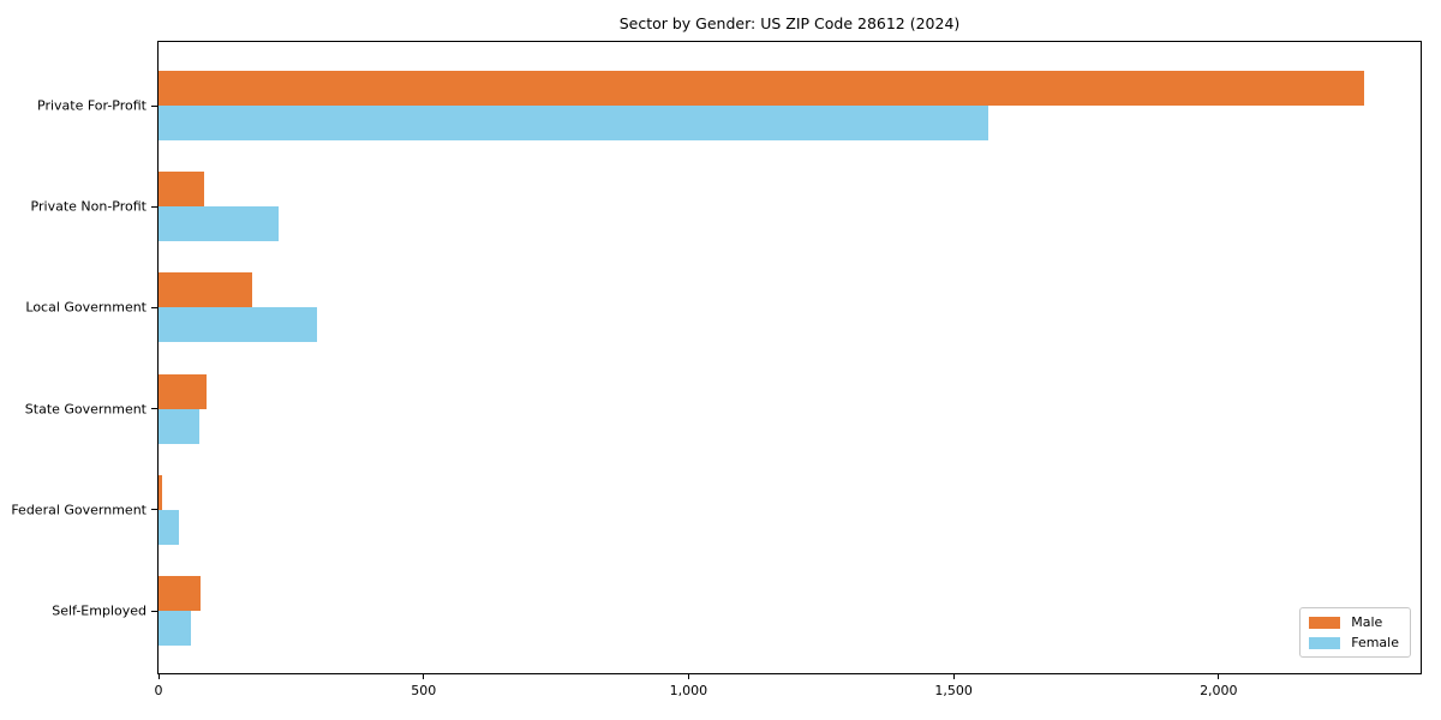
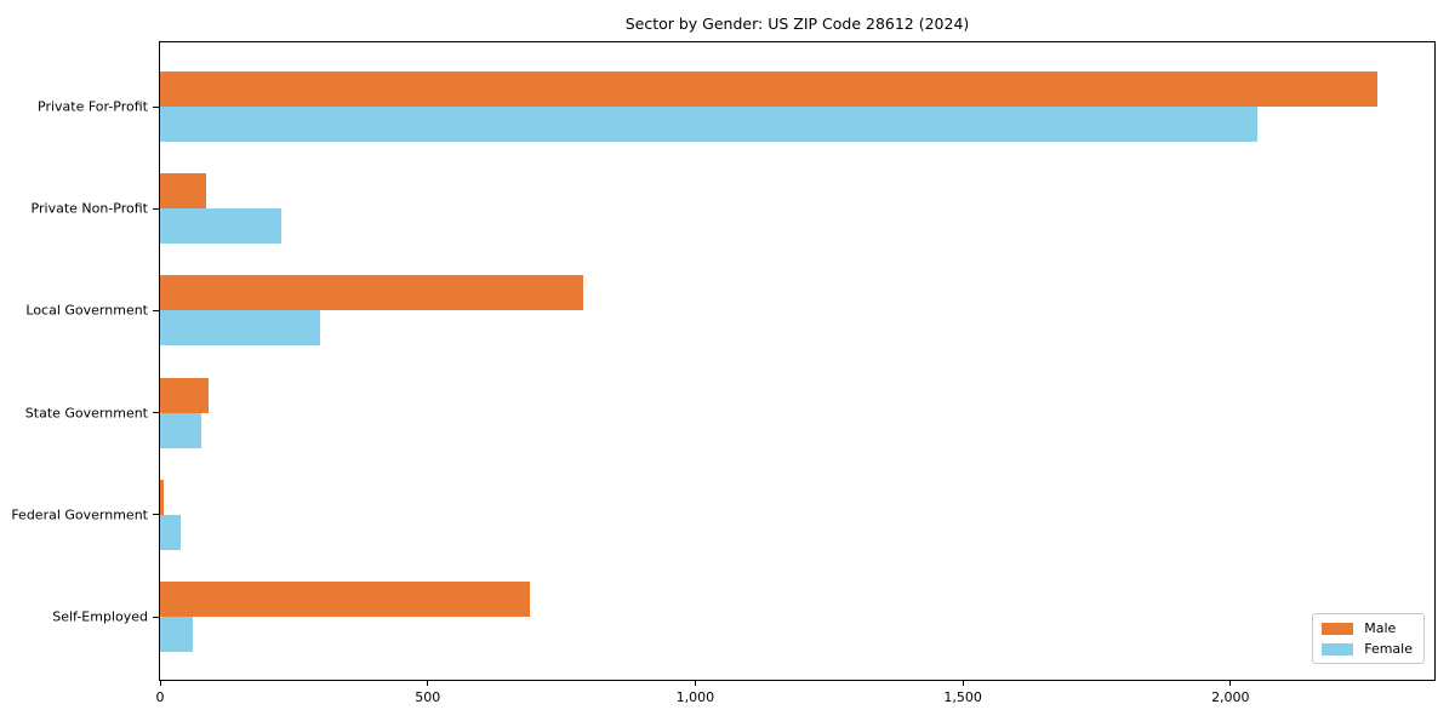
Female/Private For-Profit: 1560 -> 2050
Male/Local Government: 180 -> 790
Male/Self-Employed: 80 -> 690
